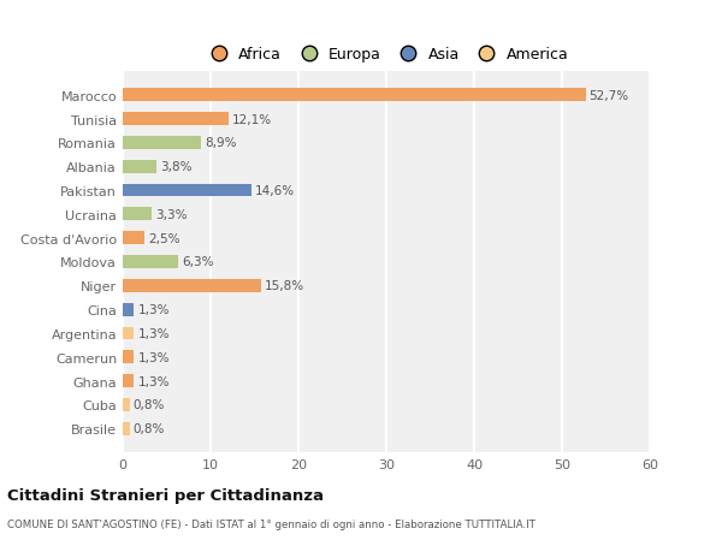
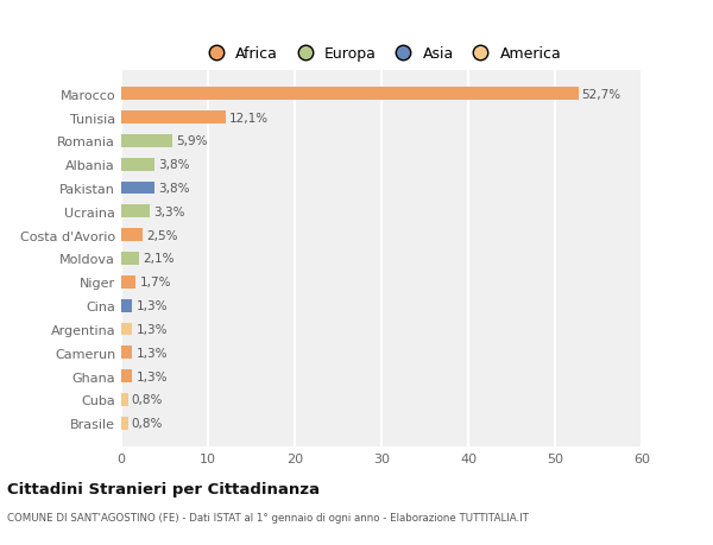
Romania: 8,9% -> 5,9%
Pakistan: 14,6% -> 3,8%
Moldova: 6,3% -> 2,1%
Niger: 15,8% -> 1,7%
